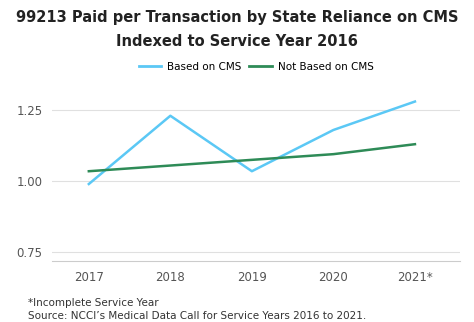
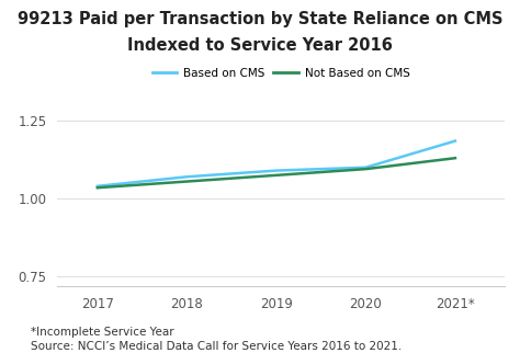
Based on CMS/2017: 0.990 -> 1.040
Based on CMS/2018: 1.230 -> 1.070
Based on CMS/2019: 1.035 -> 1.090
Based on CMS/2020: 1.180 -> 1.100
Based on CMS/2021*: 1.280 -> 1.185
